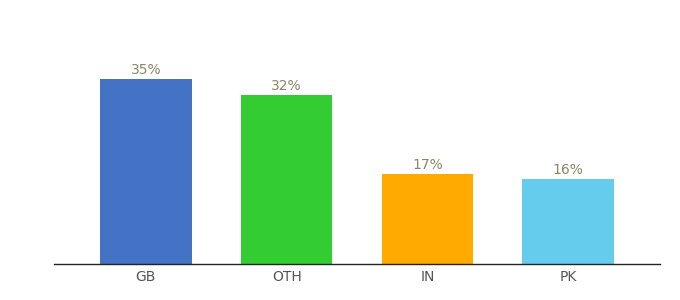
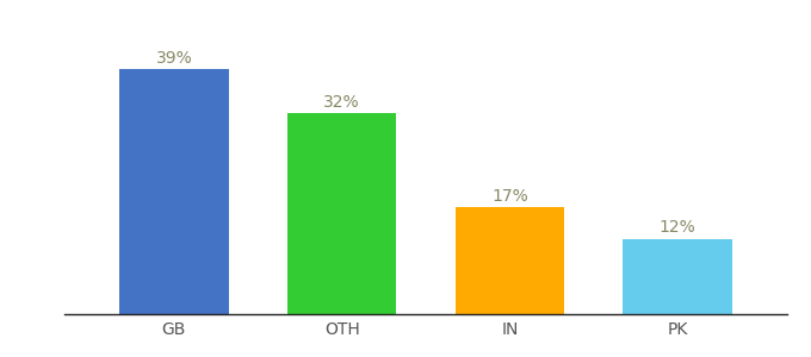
GB: 35% -> 39%
PK: 16% -> 12%
